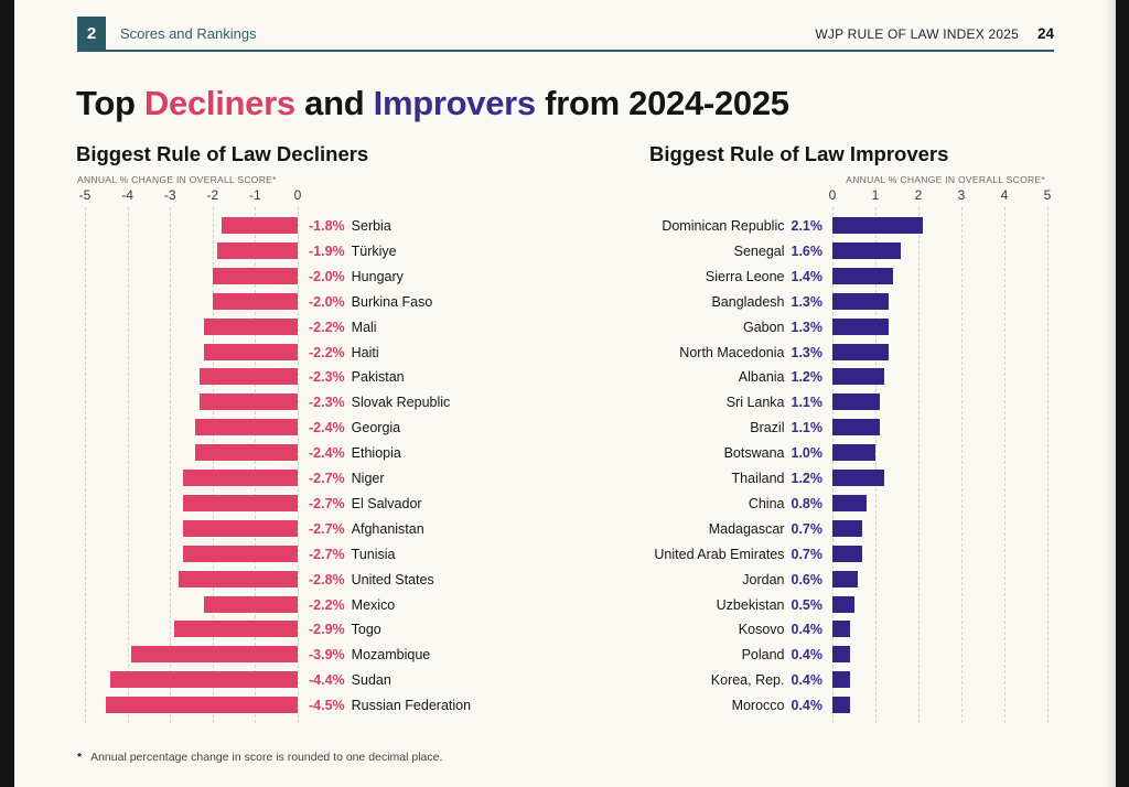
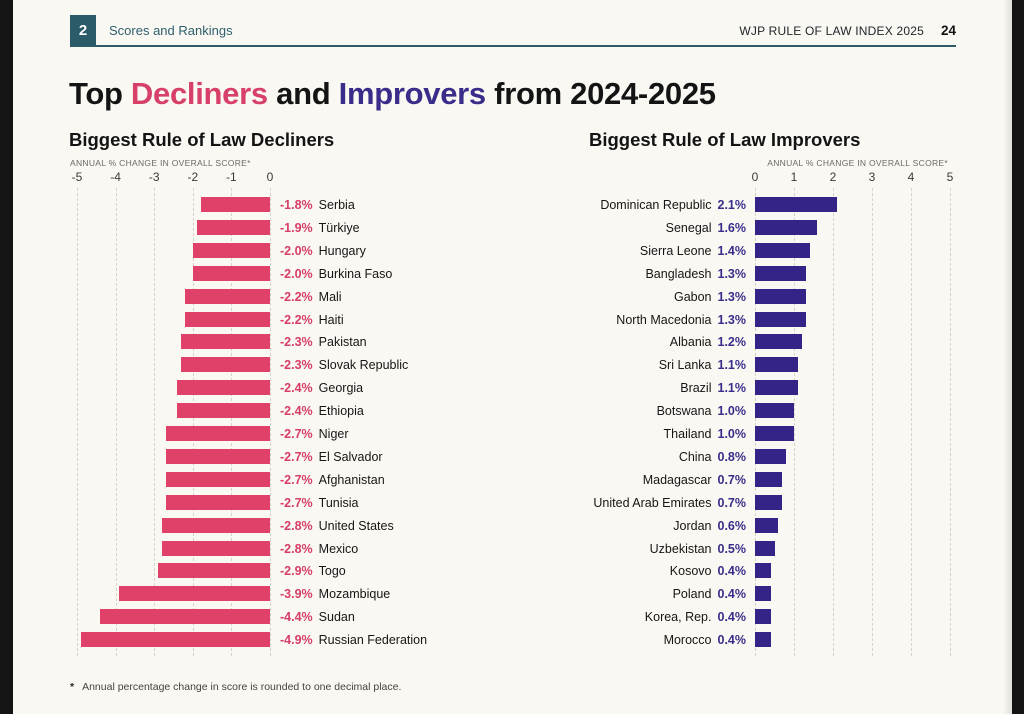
Biggest Rule of Law Decliners/Mexico: -2.2% -> -2.8%
Biggest Rule of Law Decliners/Russian Federation: -4.5% -> -4.9%
Biggest Rule of Law Improvers/Thailand: 1.2% -> 1.0%
